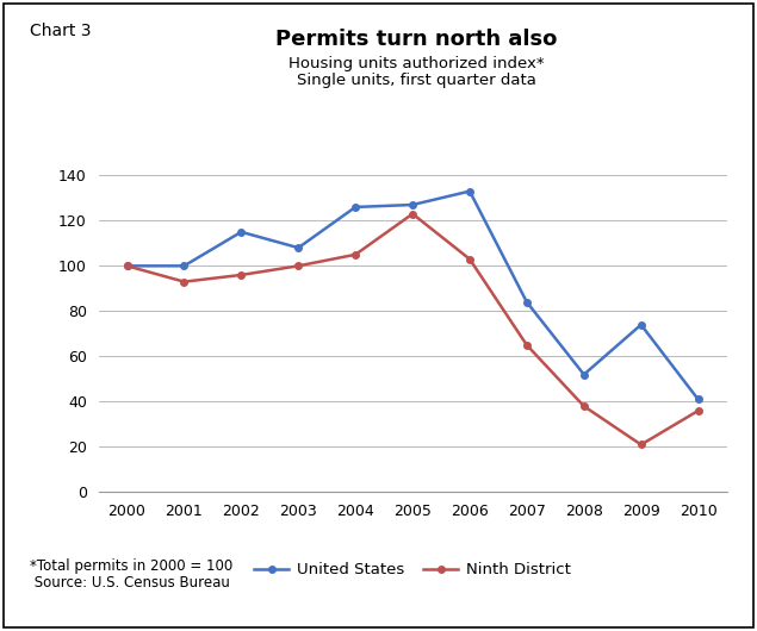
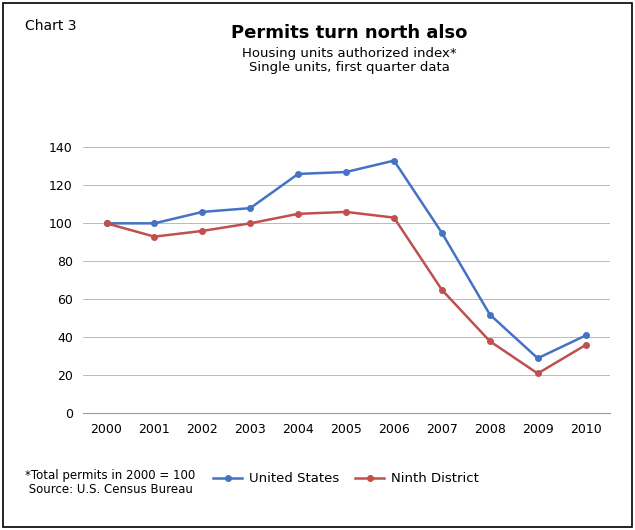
United States/2002: 115 -> 106
Ninth District/2005: 123 -> 106
United States/2007: 84 -> 95
United States/2009: 74 -> 29
